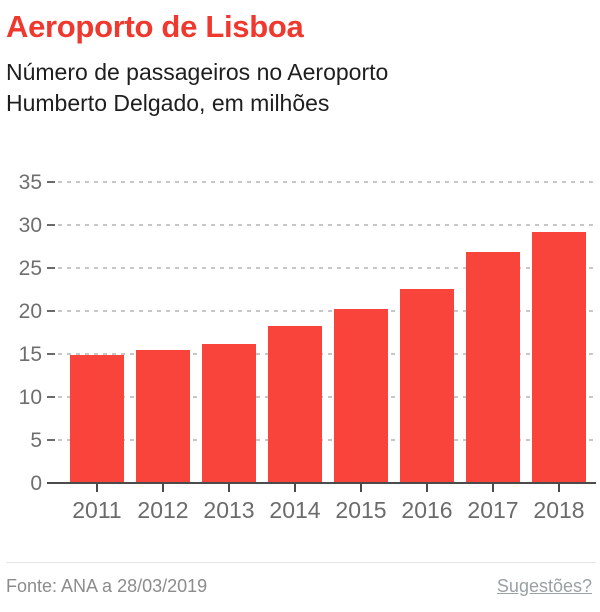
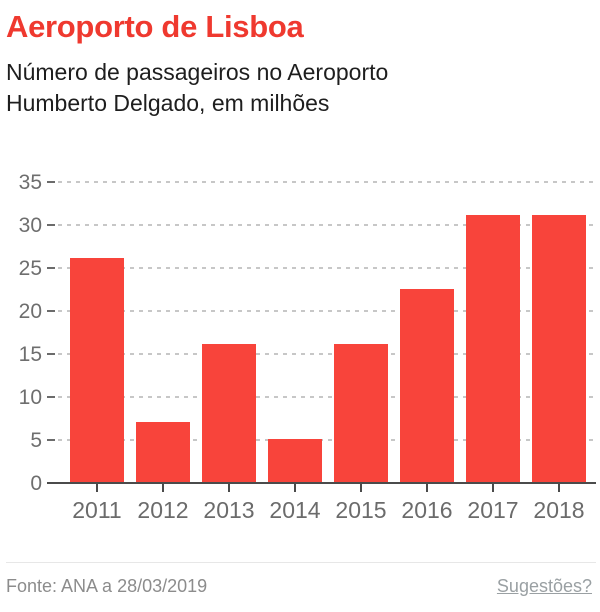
2011: 15 -> 26
2012: 15 -> 7
2014: 18 -> 5
2015: 20 -> 16
2017: 27 -> 31
2018: 29 -> 31
